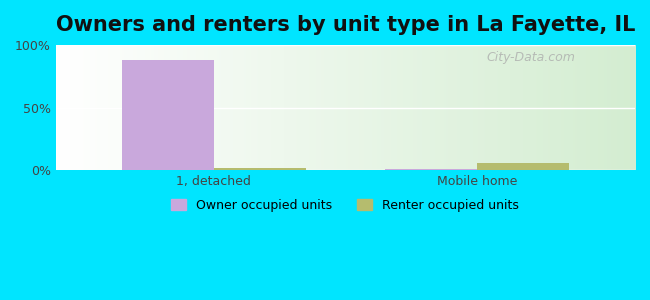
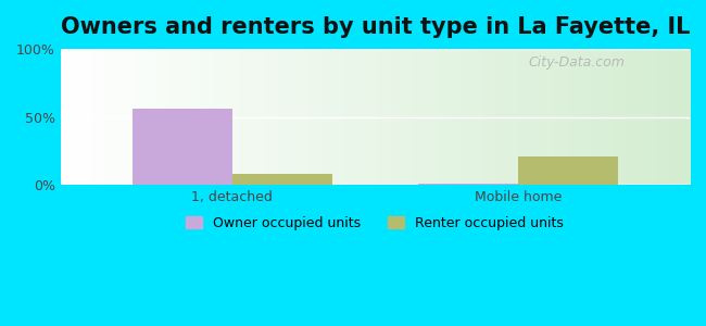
Owner occupied units/1, detached: 88% -> 56%
Renter occupied units/1, detached: 2% -> 8%
Renter occupied units/Mobile home: 6% -> 21%
